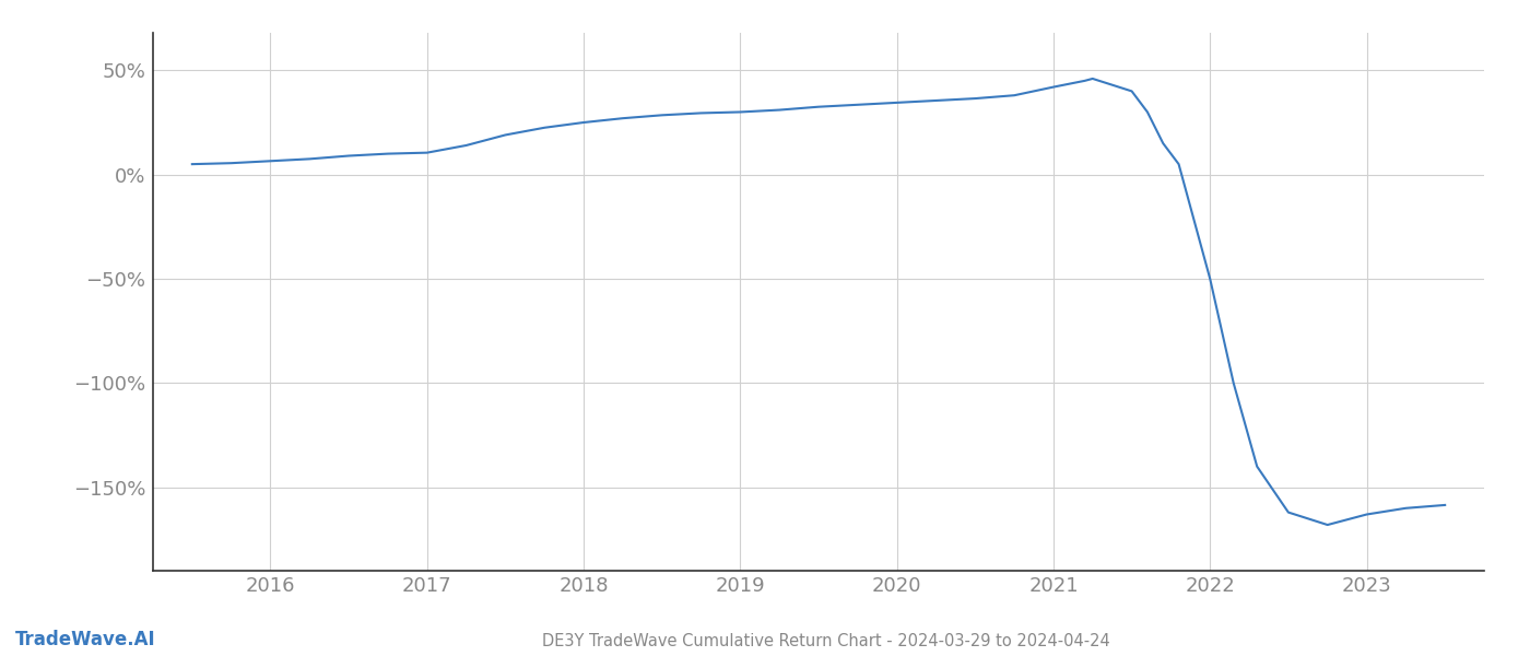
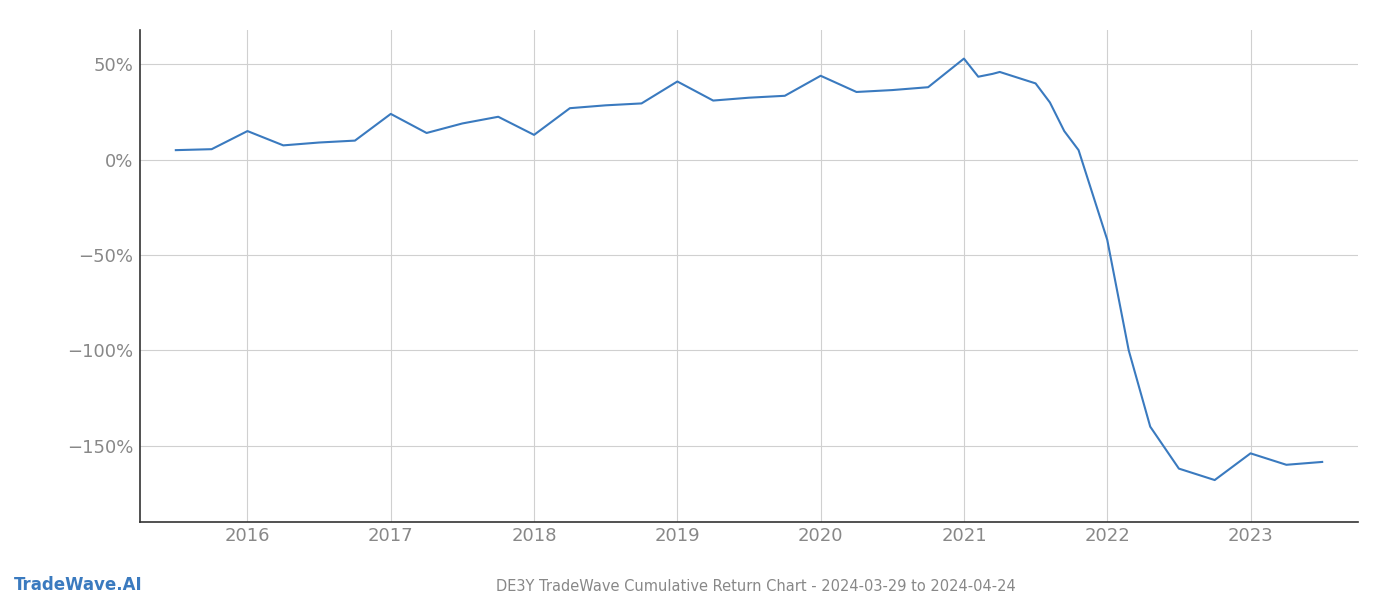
2016: 6% -> 15%
2017: 10% -> 24%
2018: 25% -> 13%
2019: 30% -> 41%
2020: 34% -> 44%
2021: 42% -> 53%
2022: -50% -> -42%
2023: -163% -> -154%
